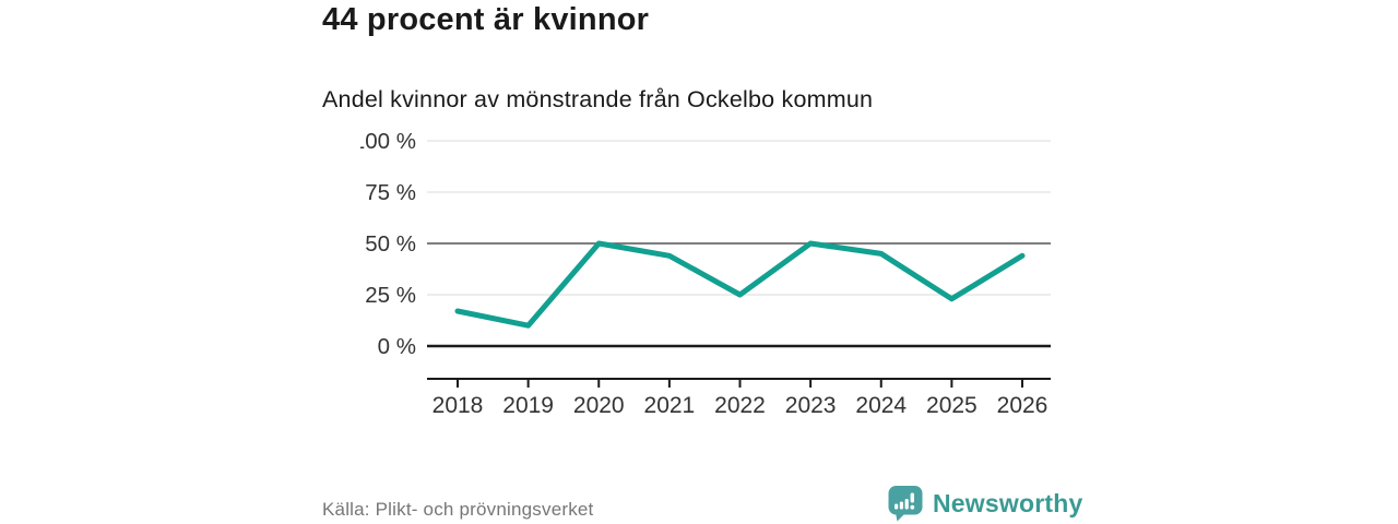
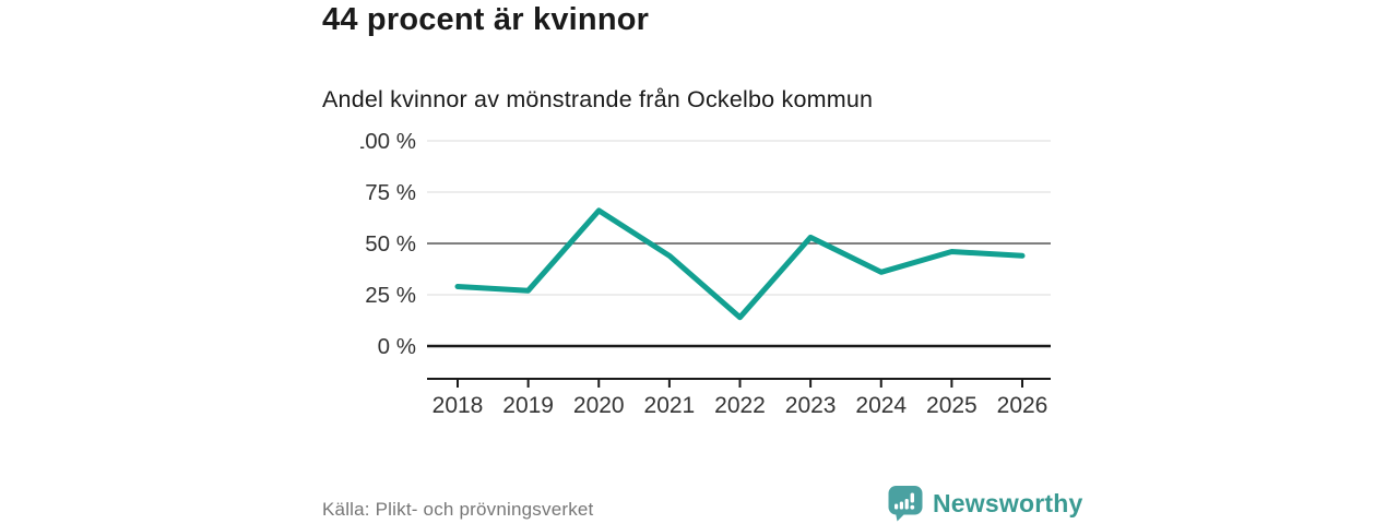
2018: 17% -> 29%
2019: 10% -> 27%
2020: 50% -> 66%
2022: 25% -> 14%
2023: 50% -> 53%
2024: 45% -> 36%
2025: 23% -> 46%
